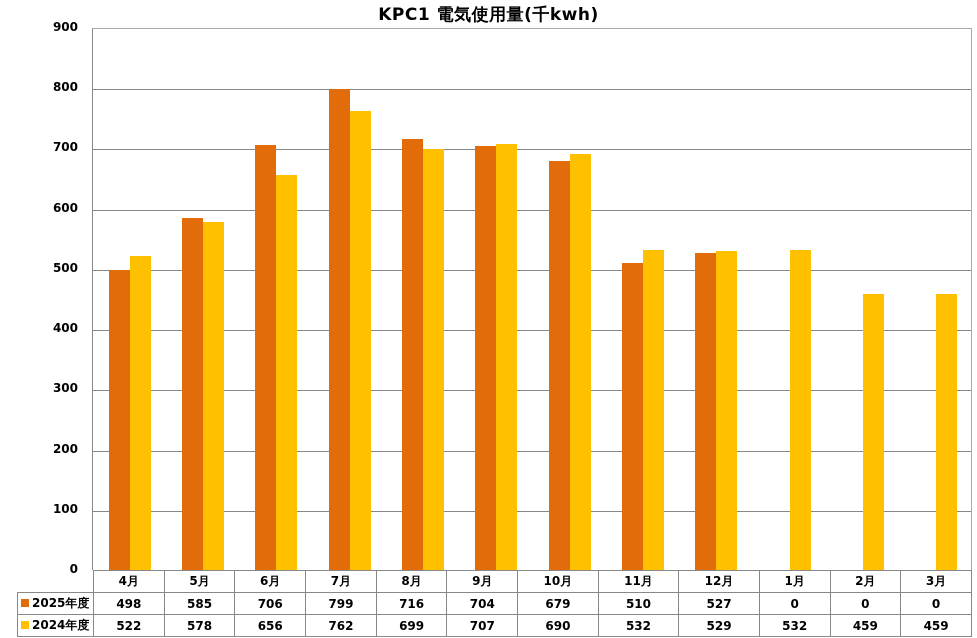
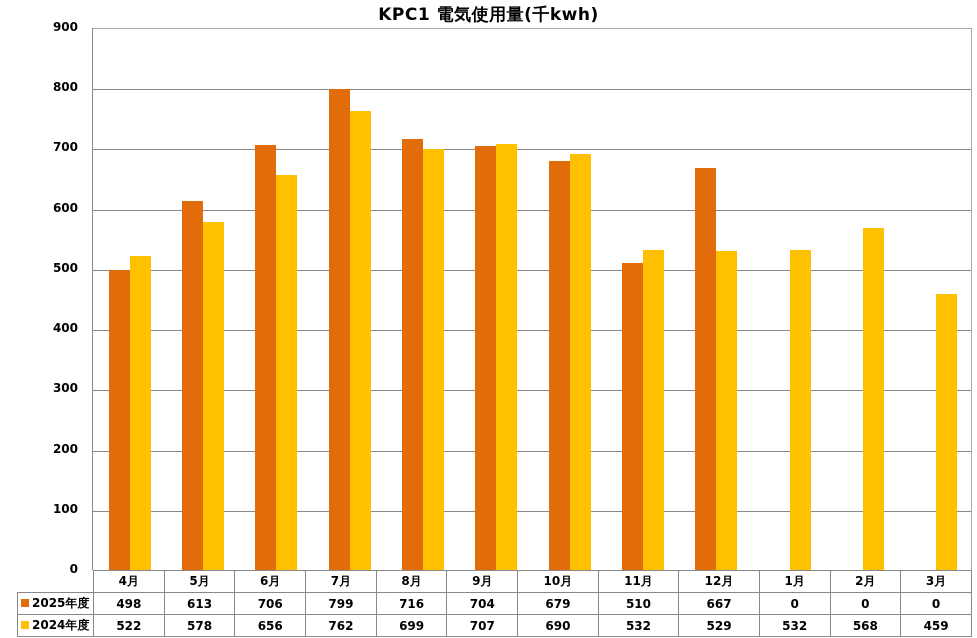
2025年度/5月: 585 -> 613
2025年度/12月: 527 -> 667
2024年度/2月: 459 -> 568
